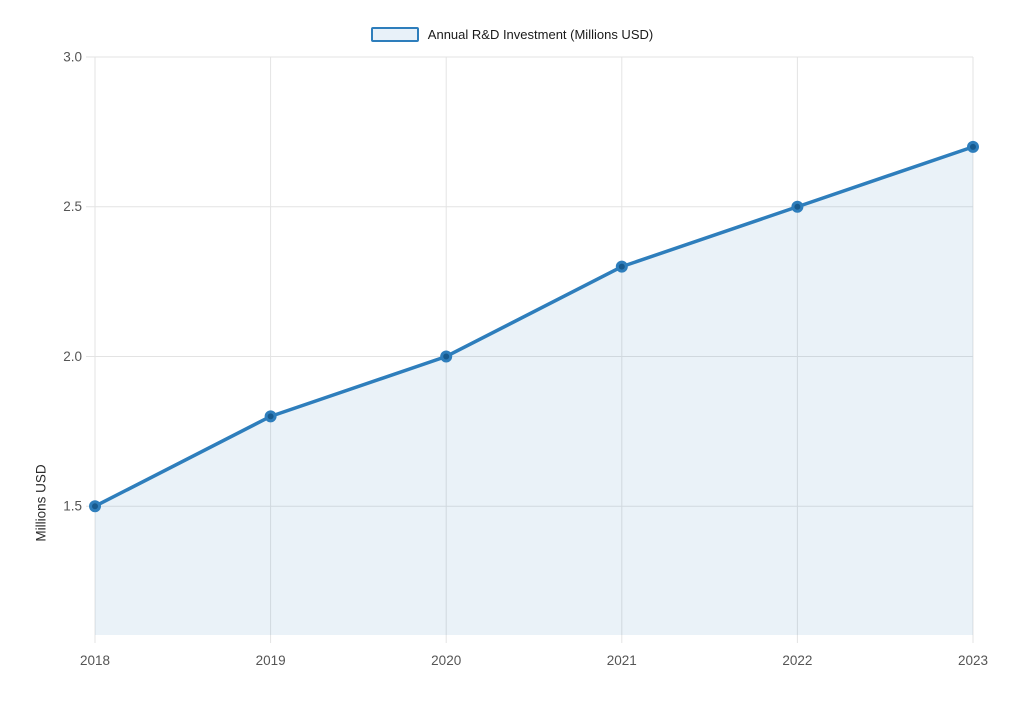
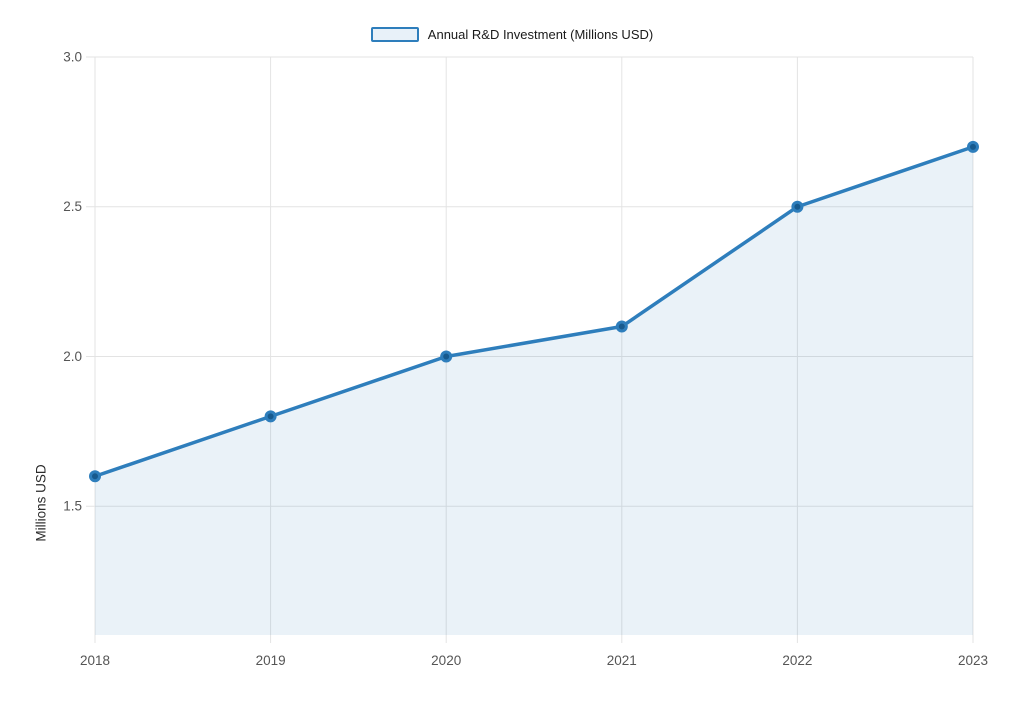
2018: 1.5 -> 1.6
2021: 2.3 -> 2.1
